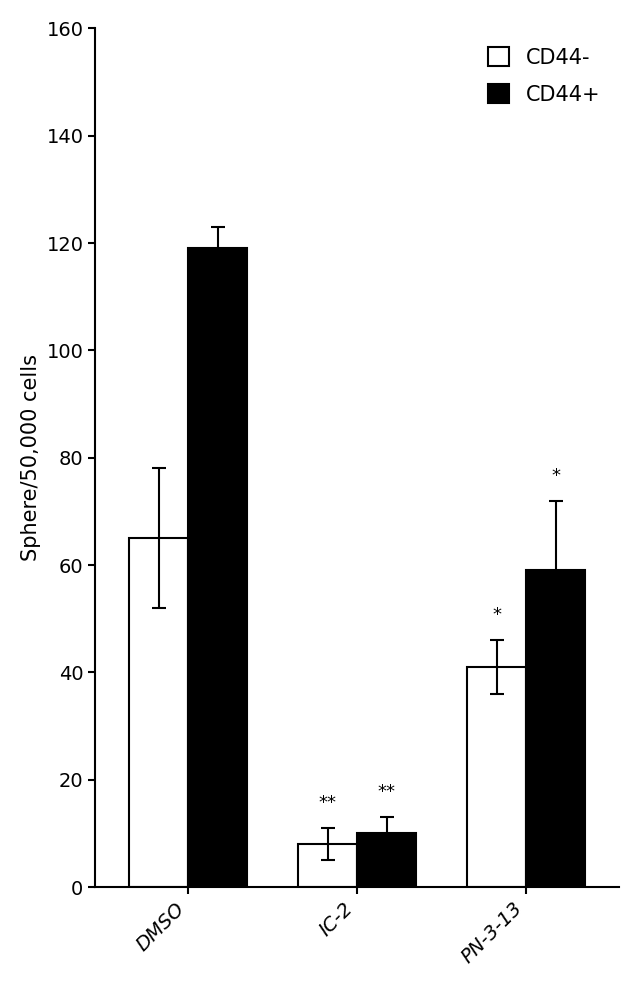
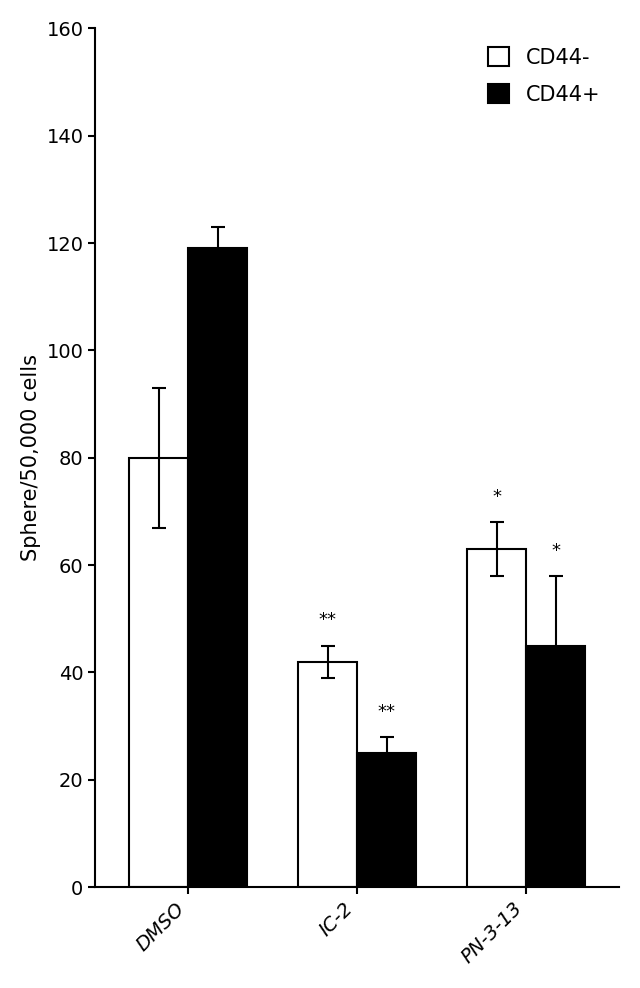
CD44-/DMSO: 65 -> 80
CD44-/IC-2: 8 -> 42
CD44+/IC-2: 10 -> 25
CD44-/PN-3-13: 41 -> 63
CD44+/PN-3-13: 59 -> 45
